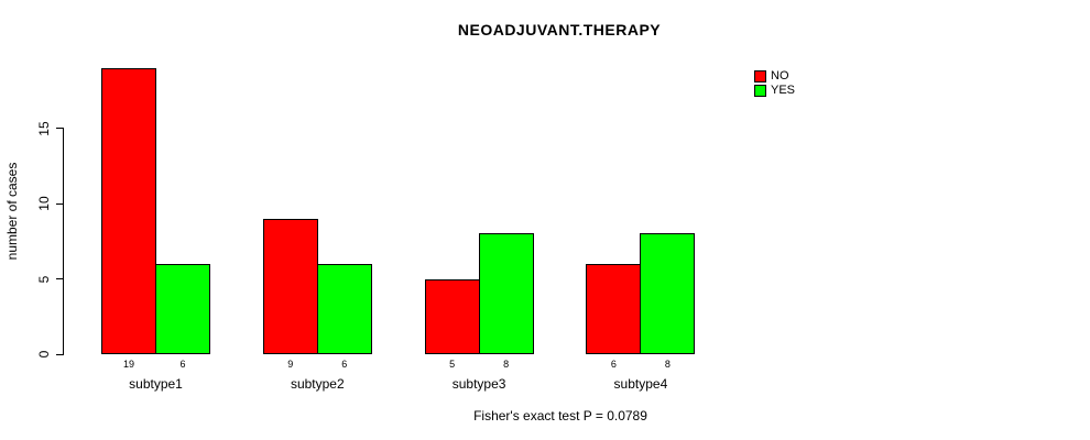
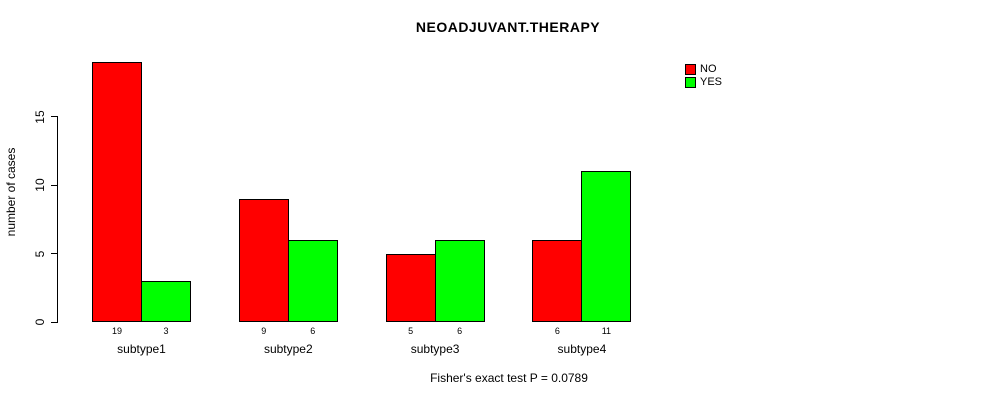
YES/subtype1: 6 -> 3
YES/subtype3: 8 -> 6
YES/subtype4: 8 -> 11
